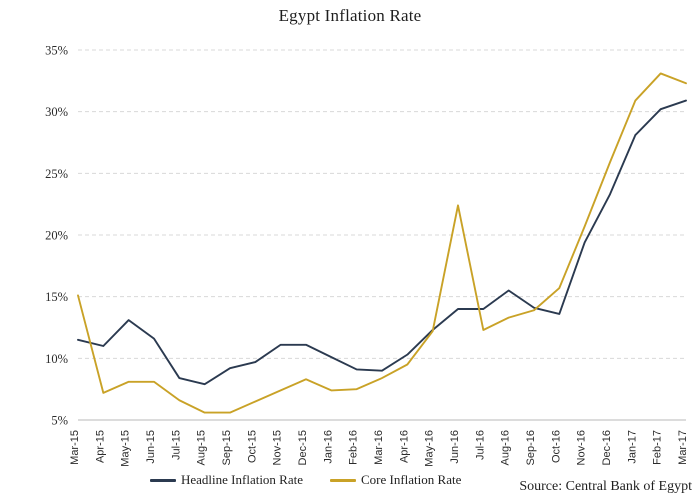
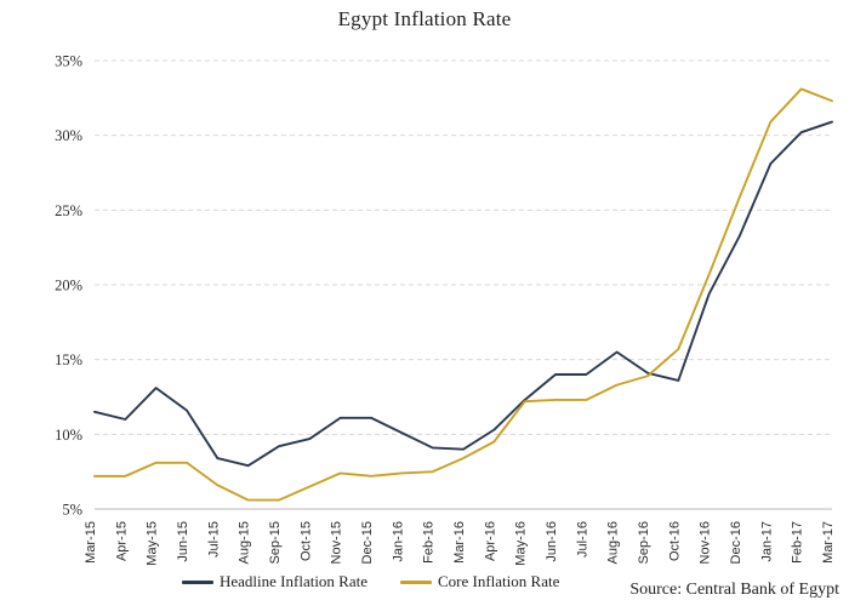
Core Inflation Rate/Mar-15: 15.1% -> 7.2%
Core Inflation Rate/Dec-15: 8.3% -> 7.2%
Core Inflation Rate/Jun-16: 22.4% -> 12.3%
